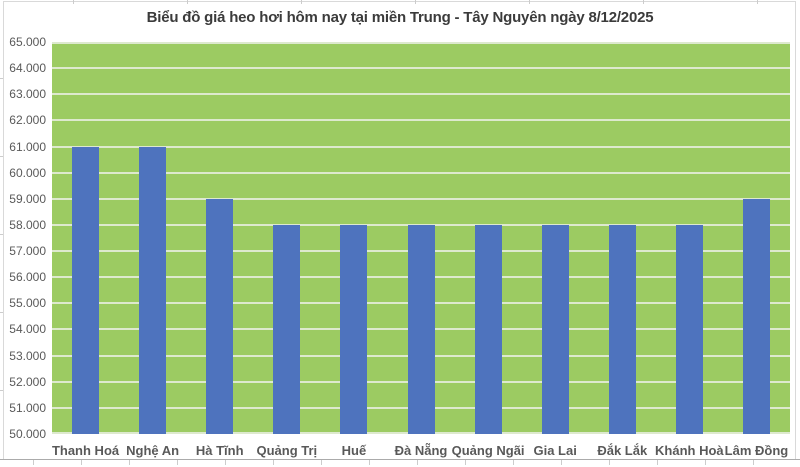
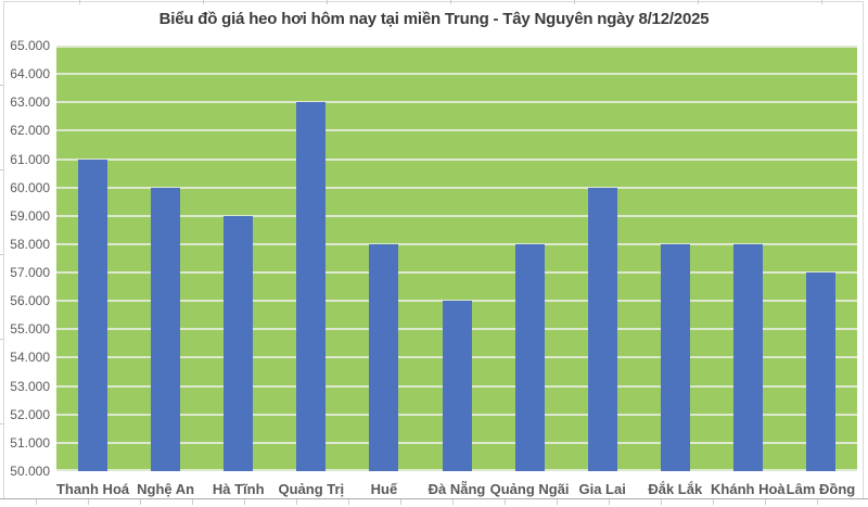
Nghệ An: 61000 -> 60000
Quảng Trị: 58000 -> 63000
Đà Nẵng: 58000 -> 56000
Gia Lai: 58000 -> 60000
Lâm Đồng: 59000 -> 57000
